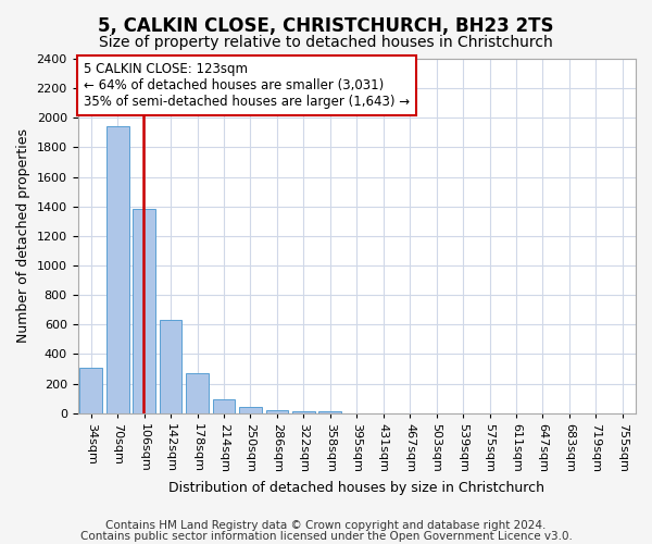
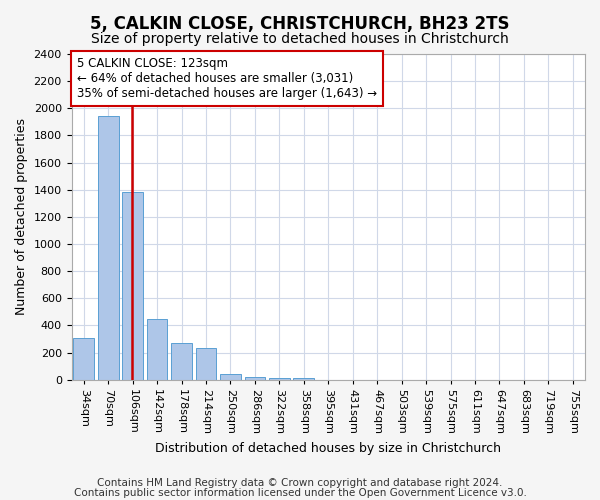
142sqm: 630 -> 450
214sqm: 90 -> 230
